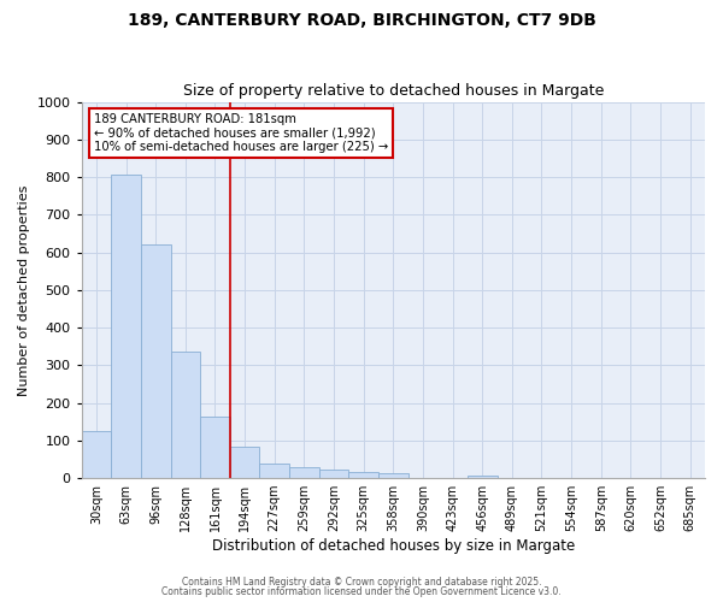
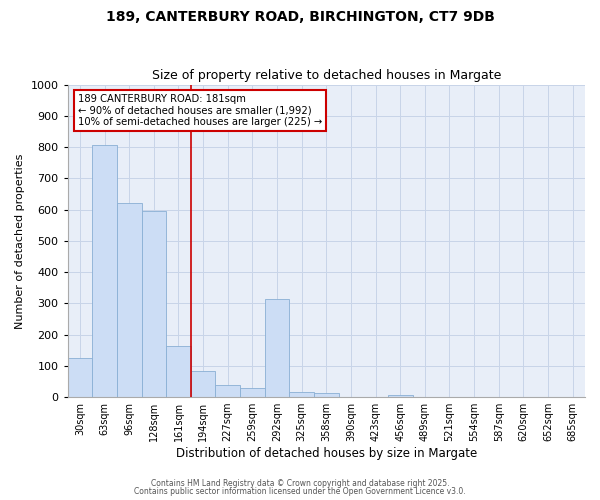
128sqm: 335 -> 595
292sqm: 22 -> 315
